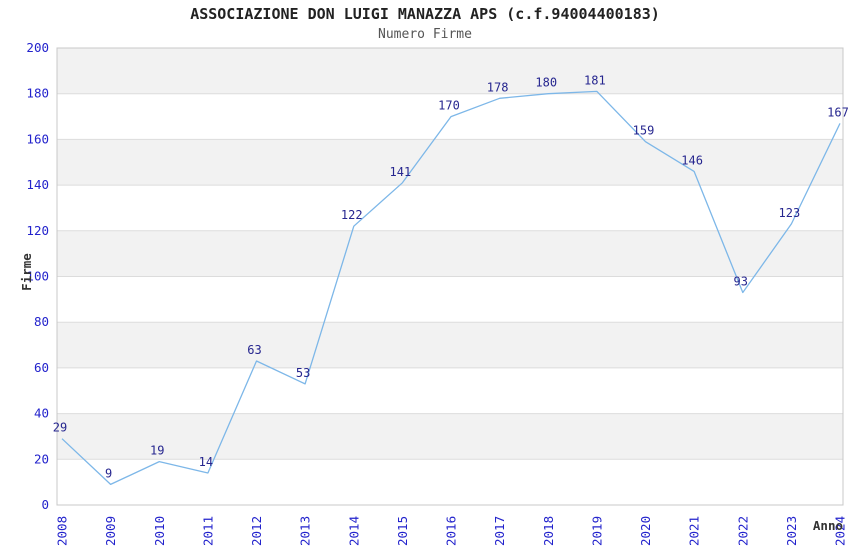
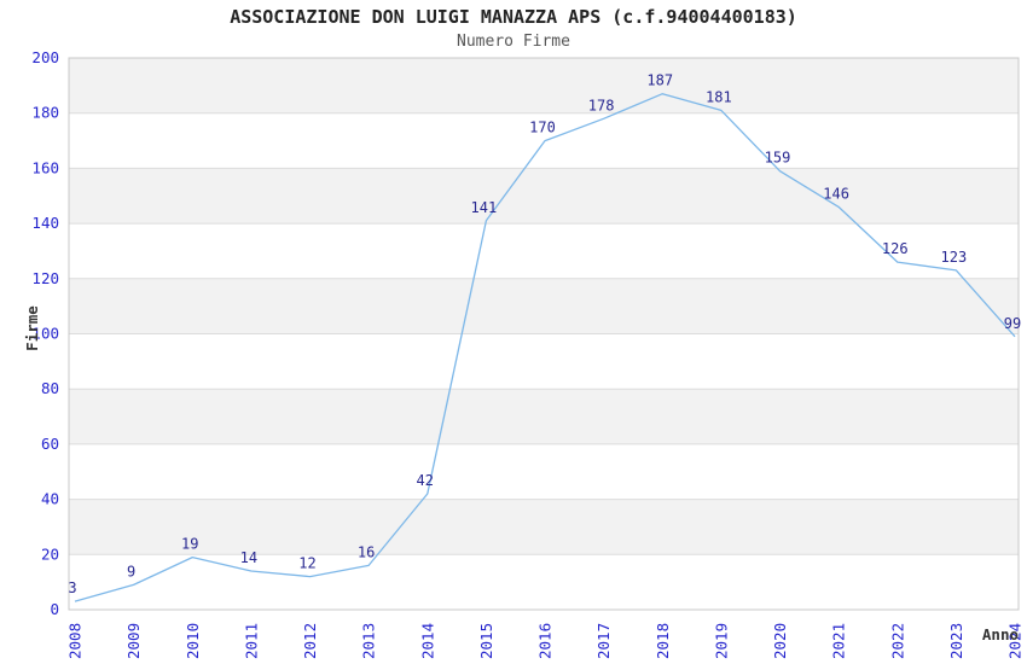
2008: 29 -> 3
2012: 63 -> 12
2013: 53 -> 16
2014: 122 -> 42
2018: 180 -> 187
2022: 93 -> 126
2024: 167 -> 99
